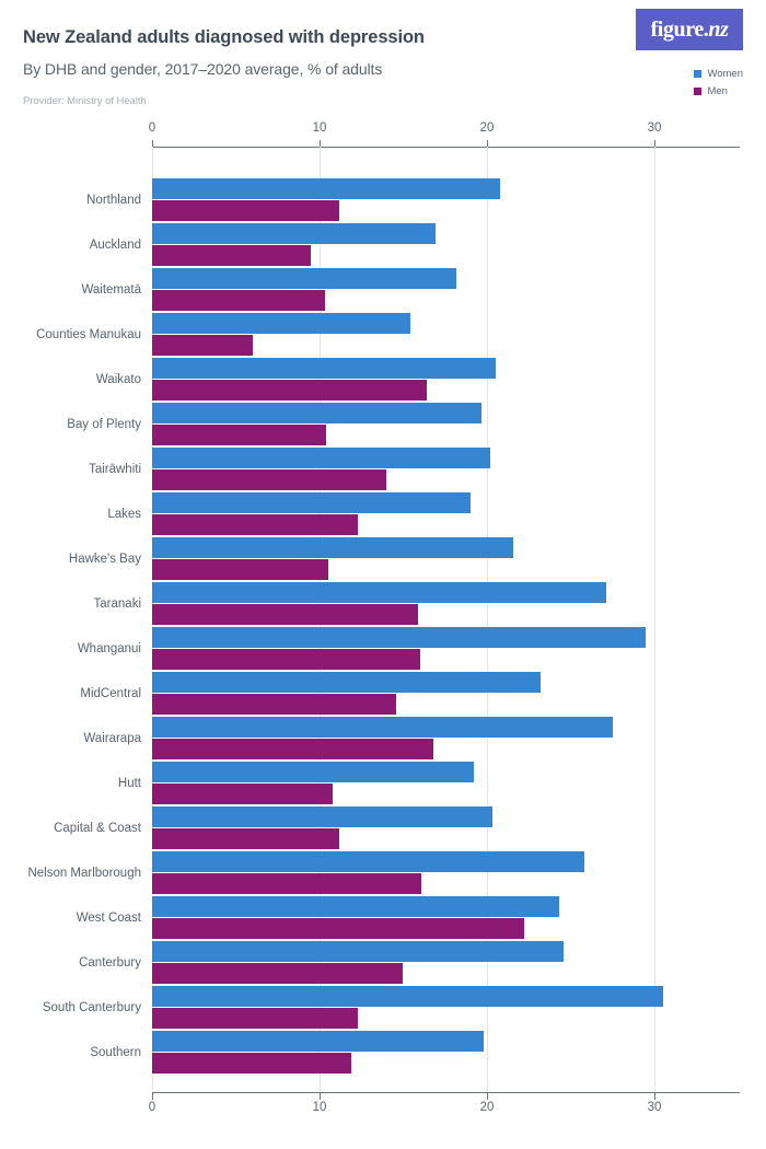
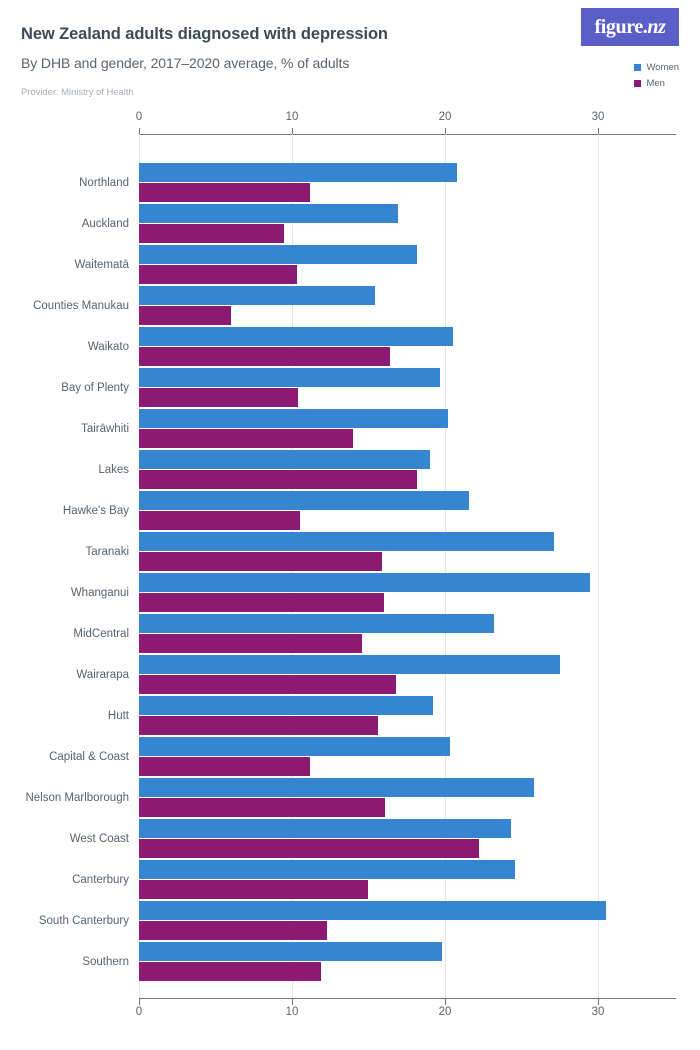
Men/Lakes: 12.3 -> 18.2
Men/Hutt: 10.8 -> 15.6
